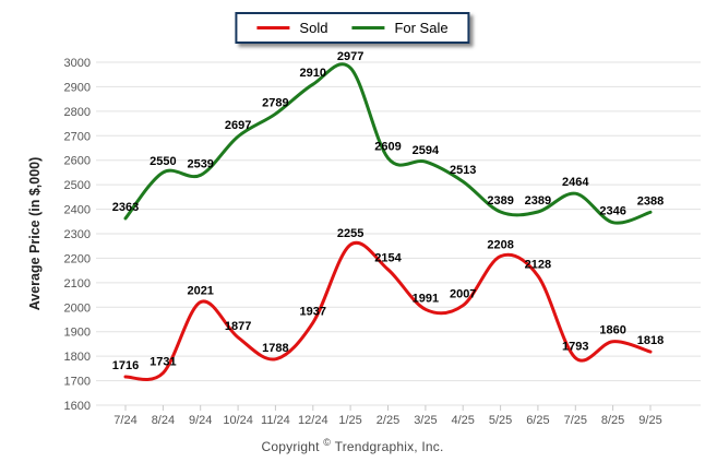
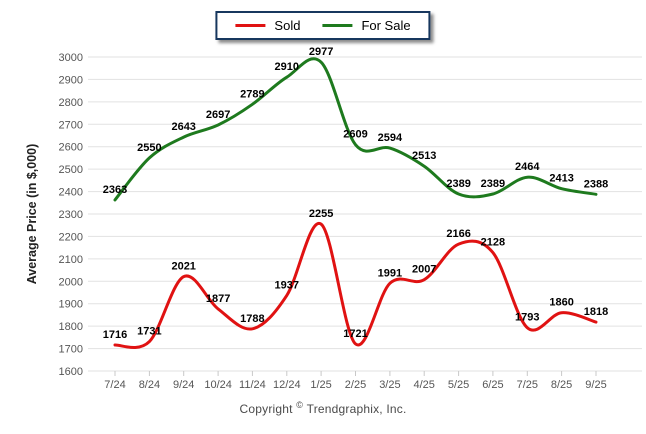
For Sale/9/24: 2539 -> 2643
Sold/2/25: 2154 -> 1721
Sold/5/25: 2208 -> 2166
For Sale/8/25: 2346 -> 2413
